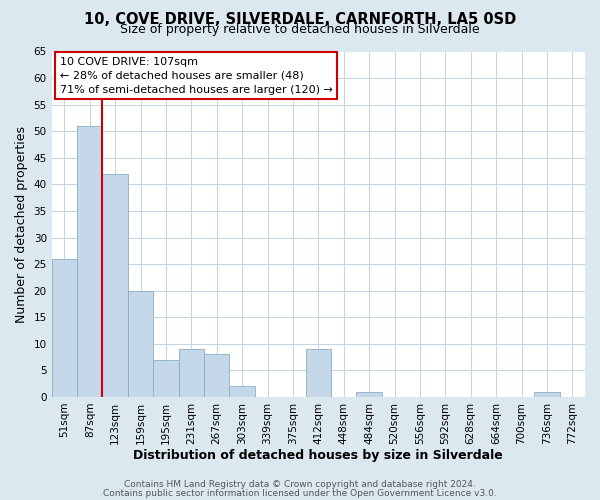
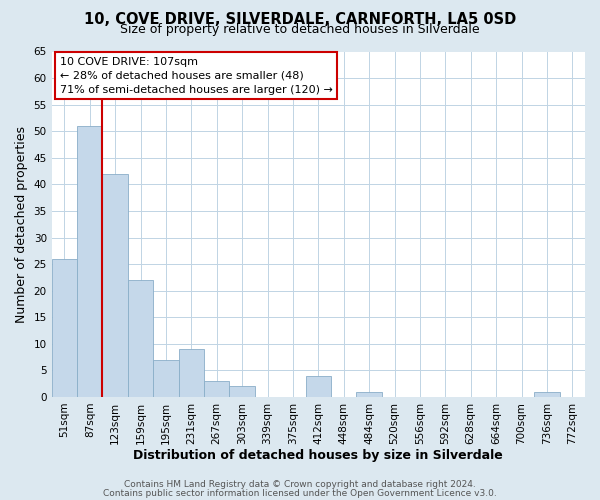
159sqm: 20 -> 22
267sqm: 8 -> 3
412sqm: 9 -> 4
